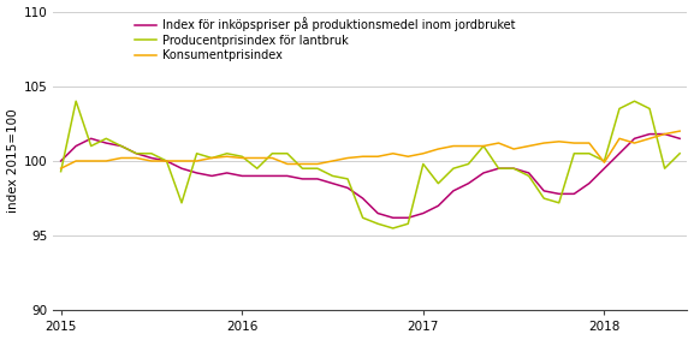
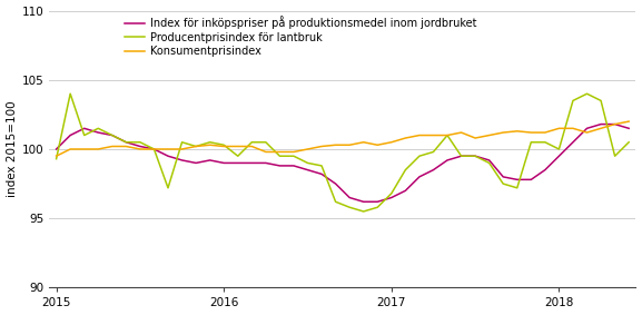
Producentprisindex för lantbruk/2017: 99.8 -> 96.8
Konsumentprisindex/2018: 99.9 -> 101.5
